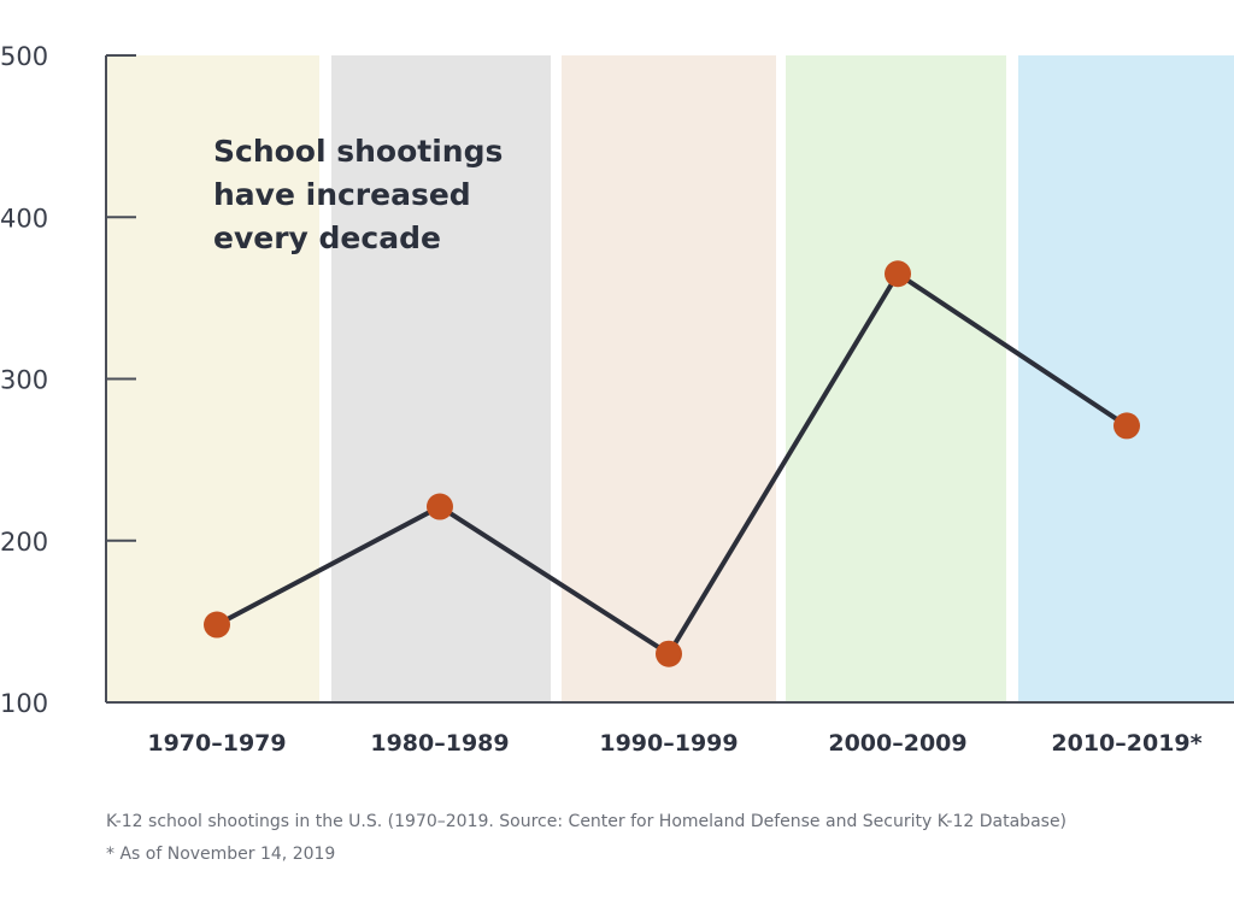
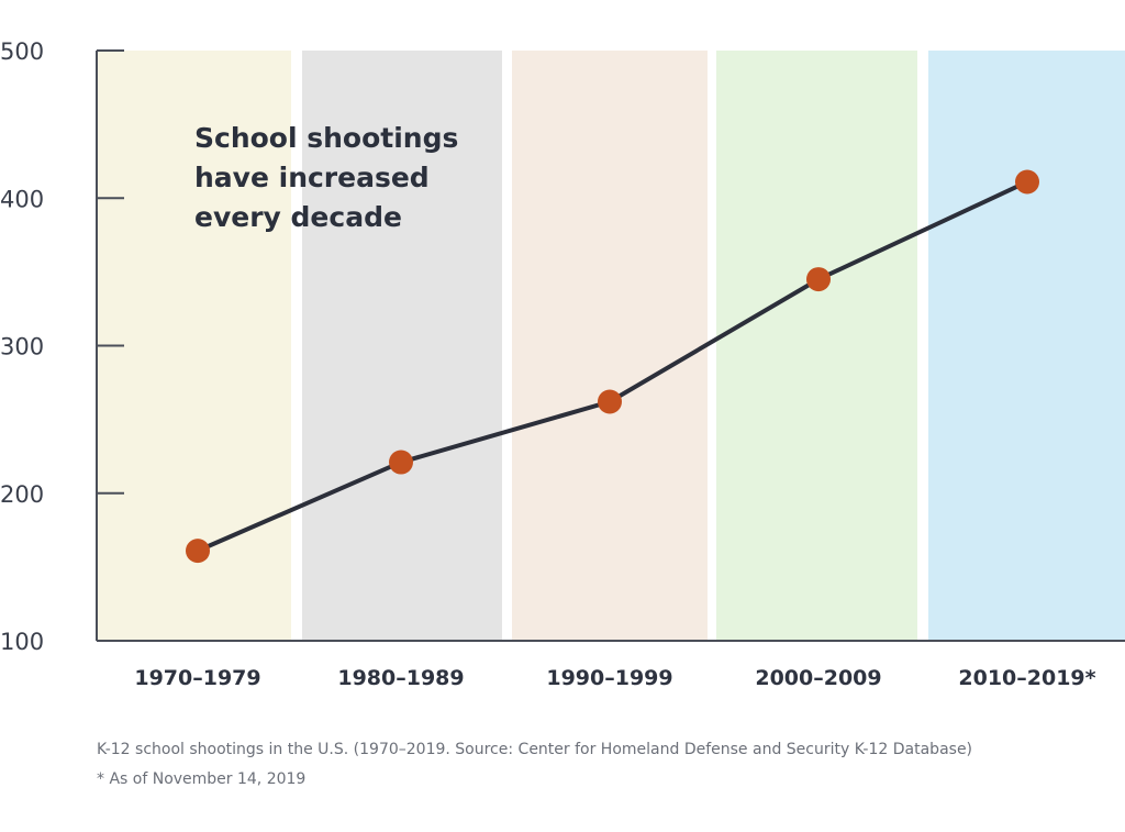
1970–1979: 148 -> 161
1990–1999: 130 -> 262
2000–2009: 365 -> 345
2010–2019*: 271 -> 411
